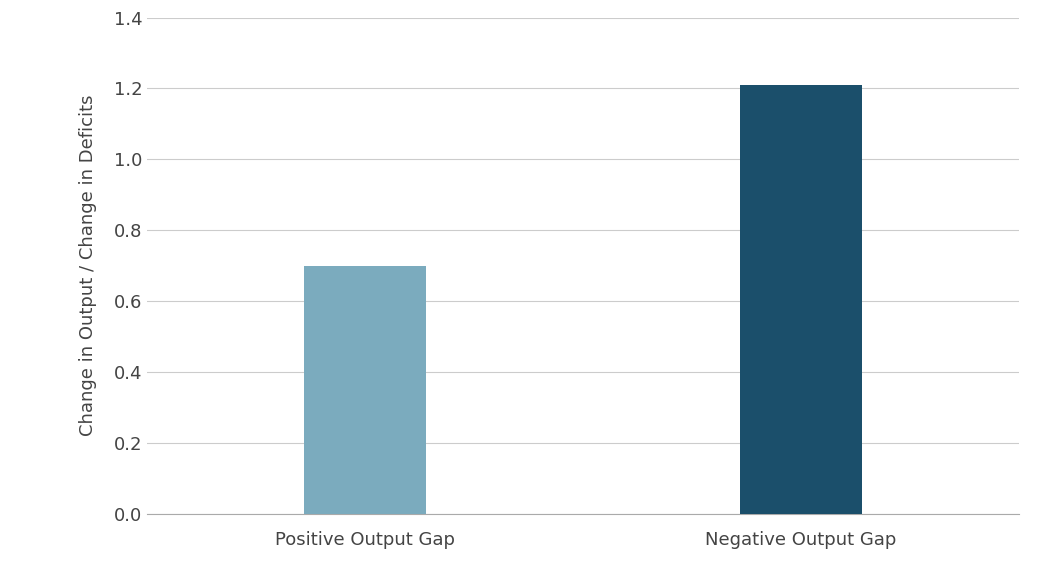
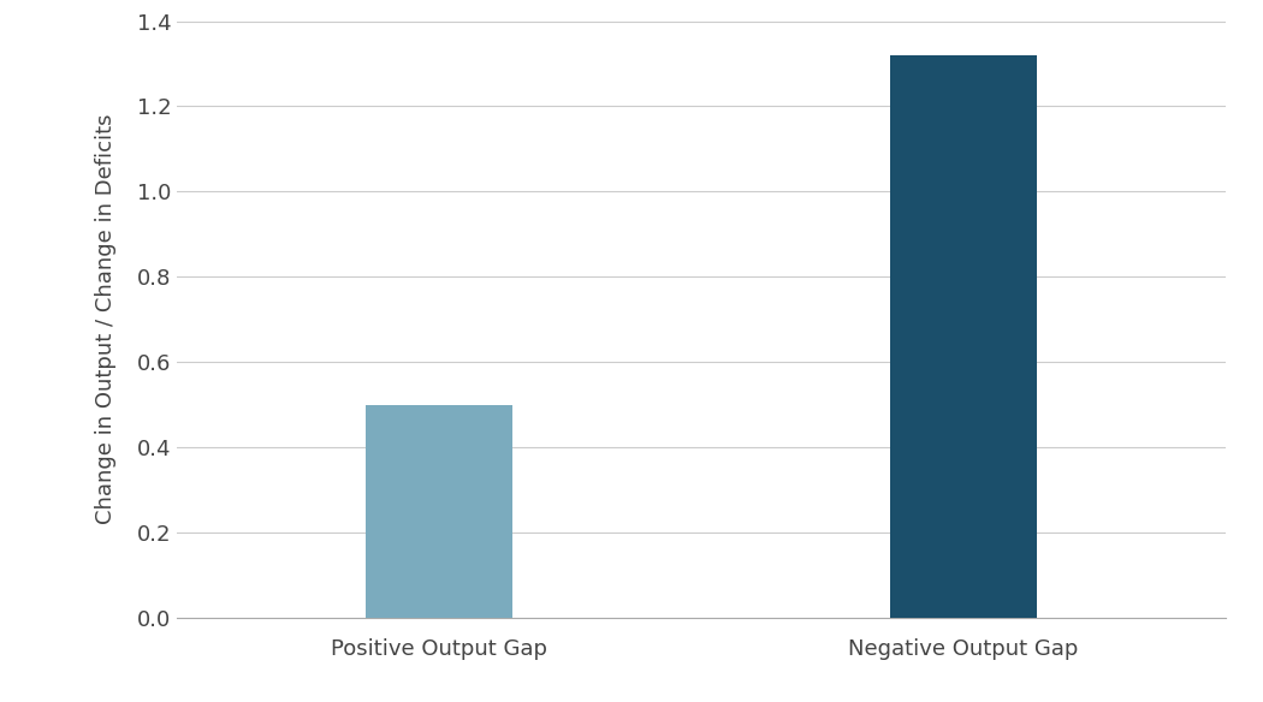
Positive Output Gap: 0.70 -> 0.50
Negative Output Gap: 1.21 -> 1.32
